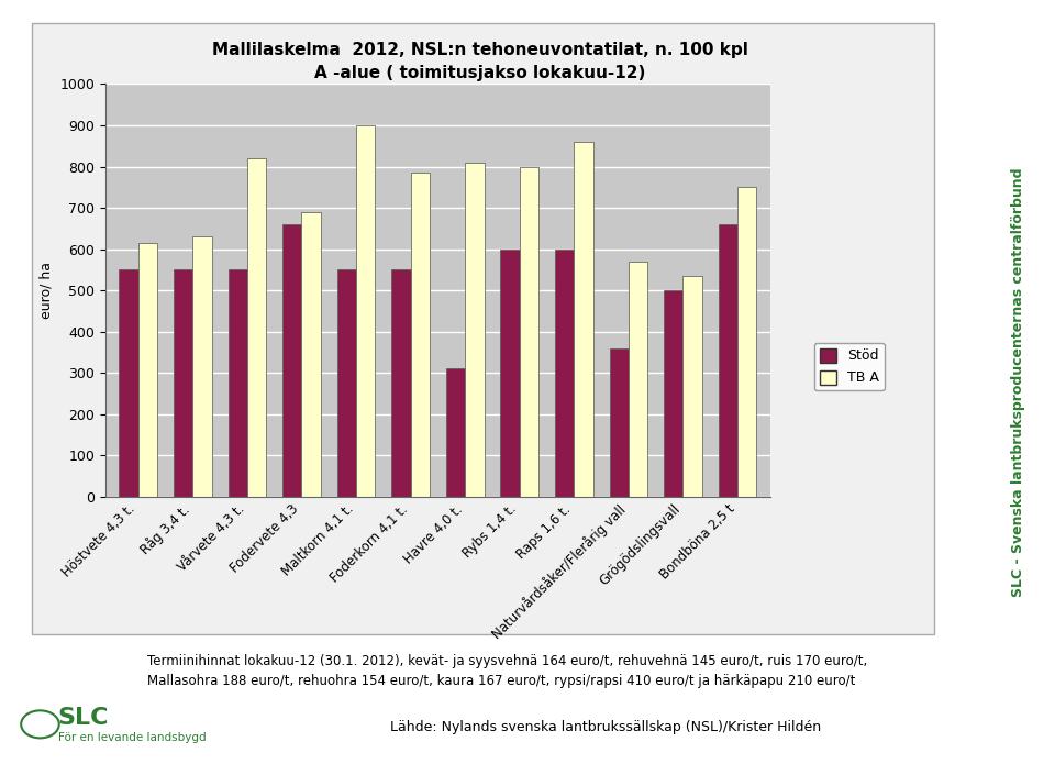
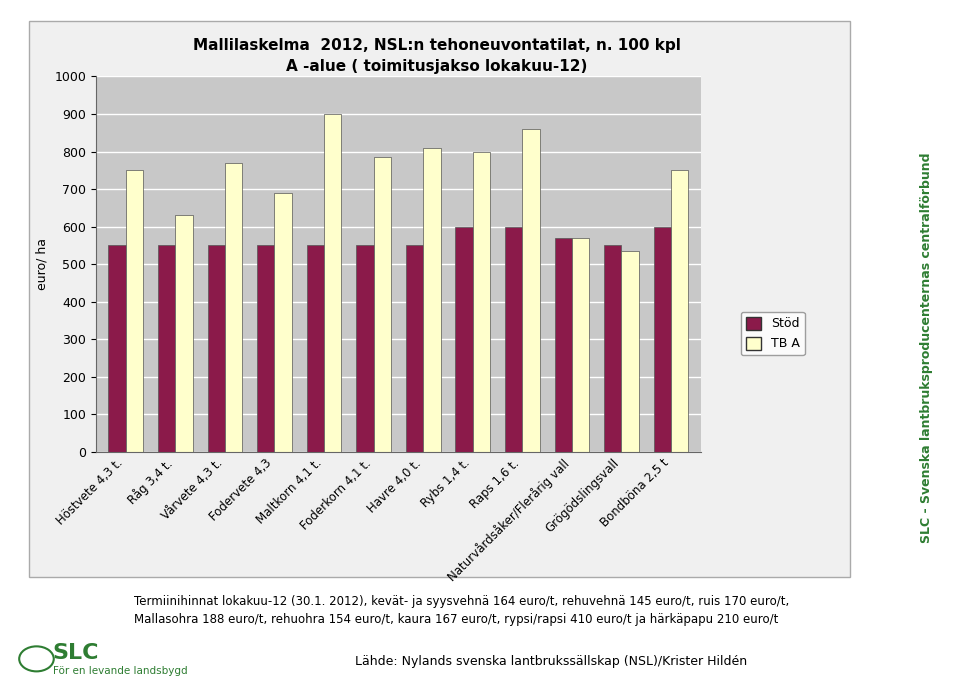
TB A/Höstvete 4,3 t.: 615 -> 750
TB A/Vårvete 4,3 t.: 820 -> 770
Stöd/Fodervete 4,3: 660 -> 550
Stöd/Havre 4,0 t.: 310 -> 550
Stöd/Naturvårdsåker/Flerårig vall: 360 -> 570
Stöd/Grögödslingsvall: 500 -> 550
Stöd/Bondböna 2,5 t: 660 -> 600
